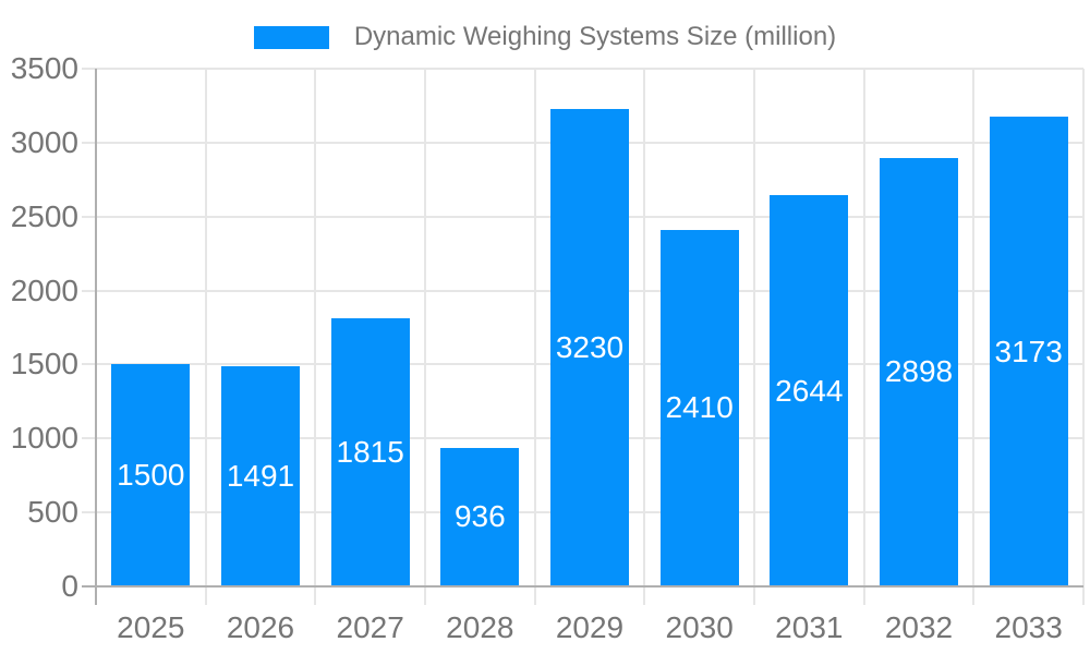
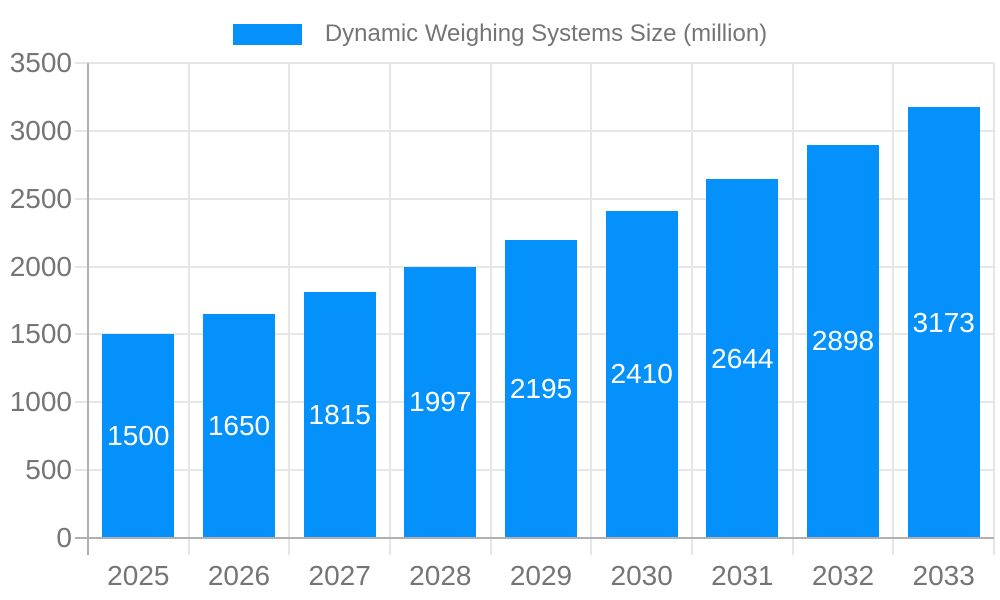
2026: 1491 -> 1650
2028: 936 -> 1997
2029: 3230 -> 2195
